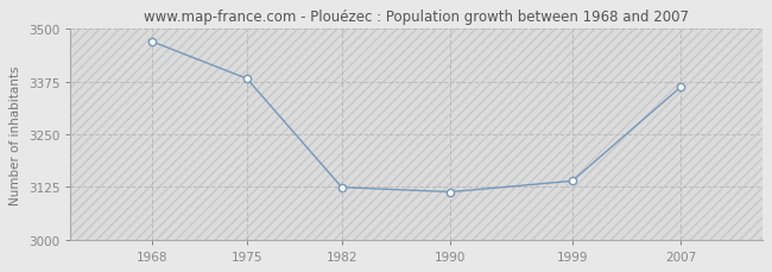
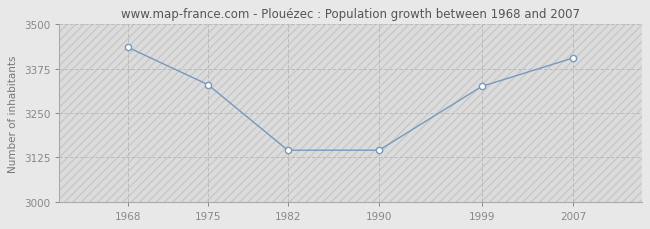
1968: 3470 -> 3435
1975: 3382 -> 3330
1982: 3124 -> 3145
1990: 3113 -> 3145
1999: 3139 -> 3325
2007: 3362 -> 3405
